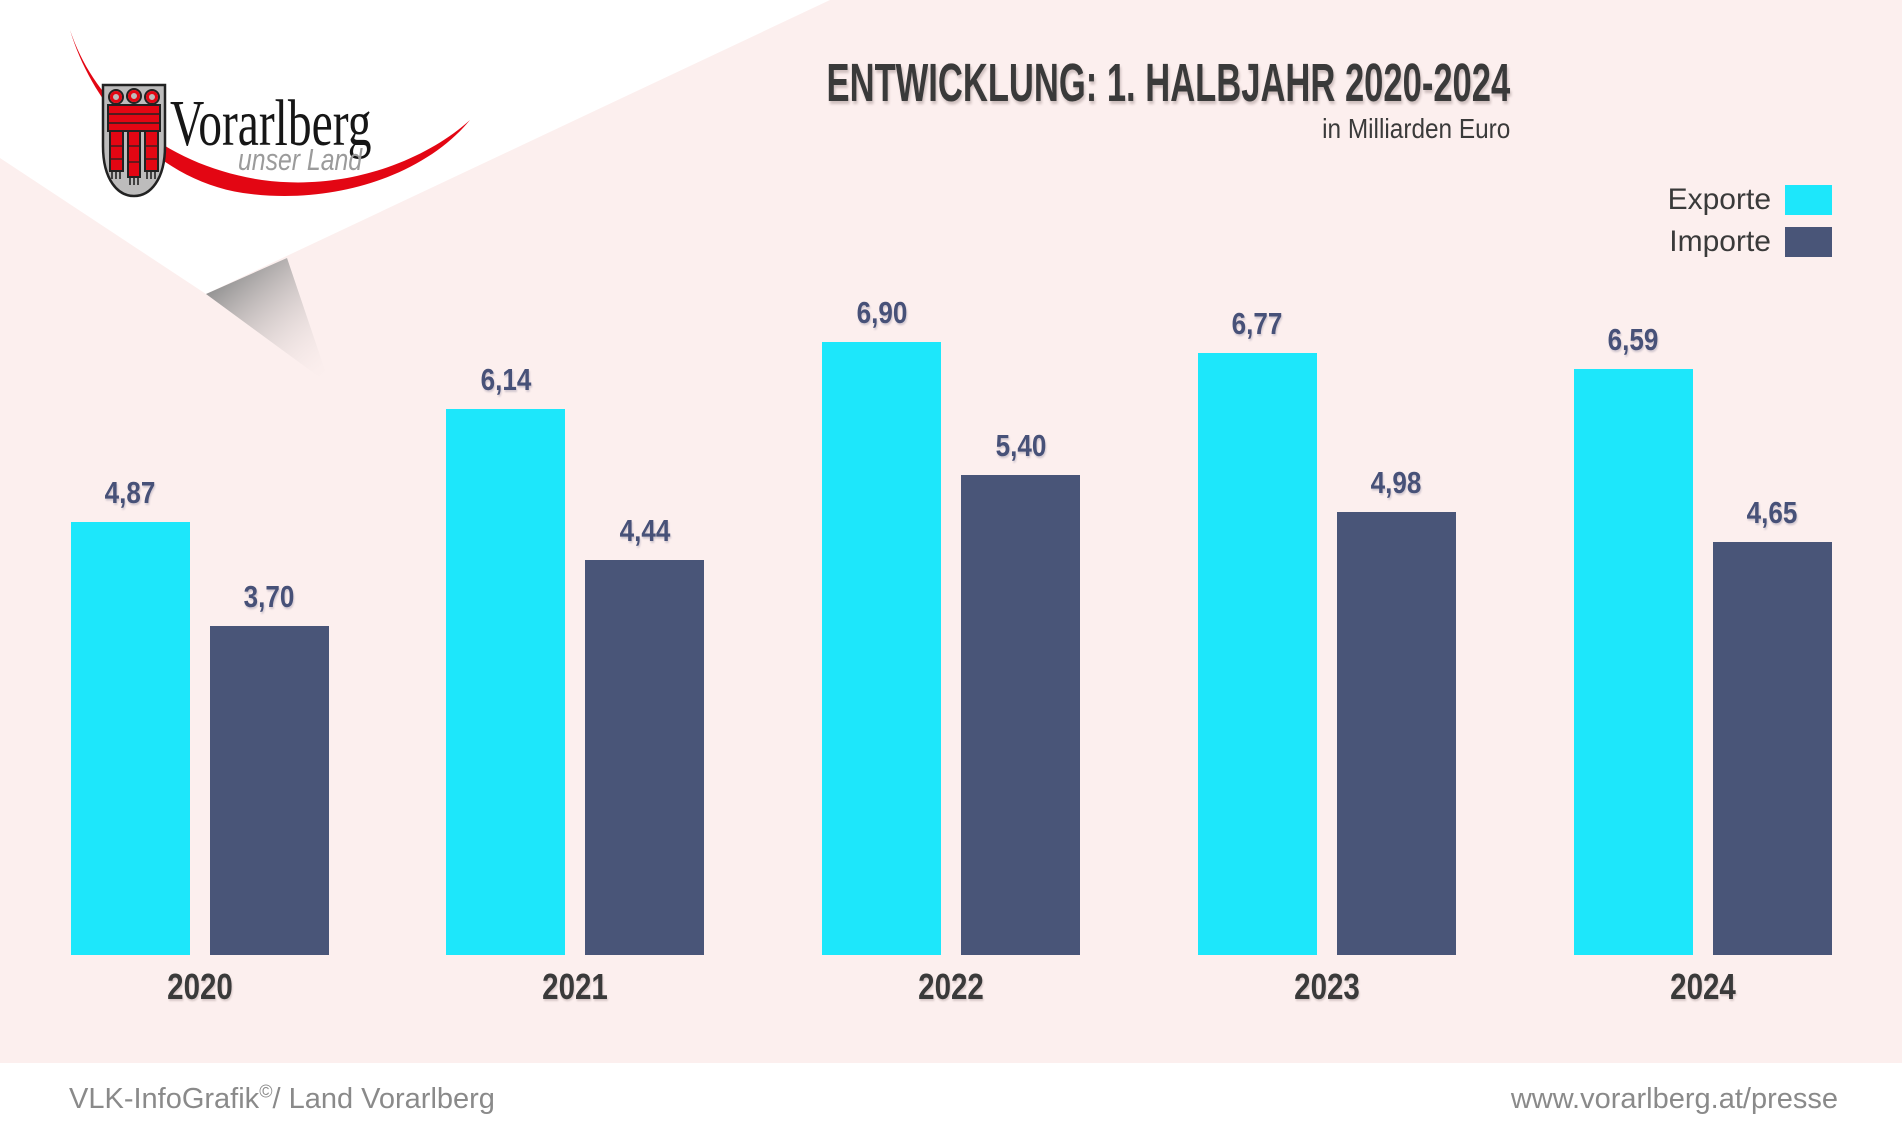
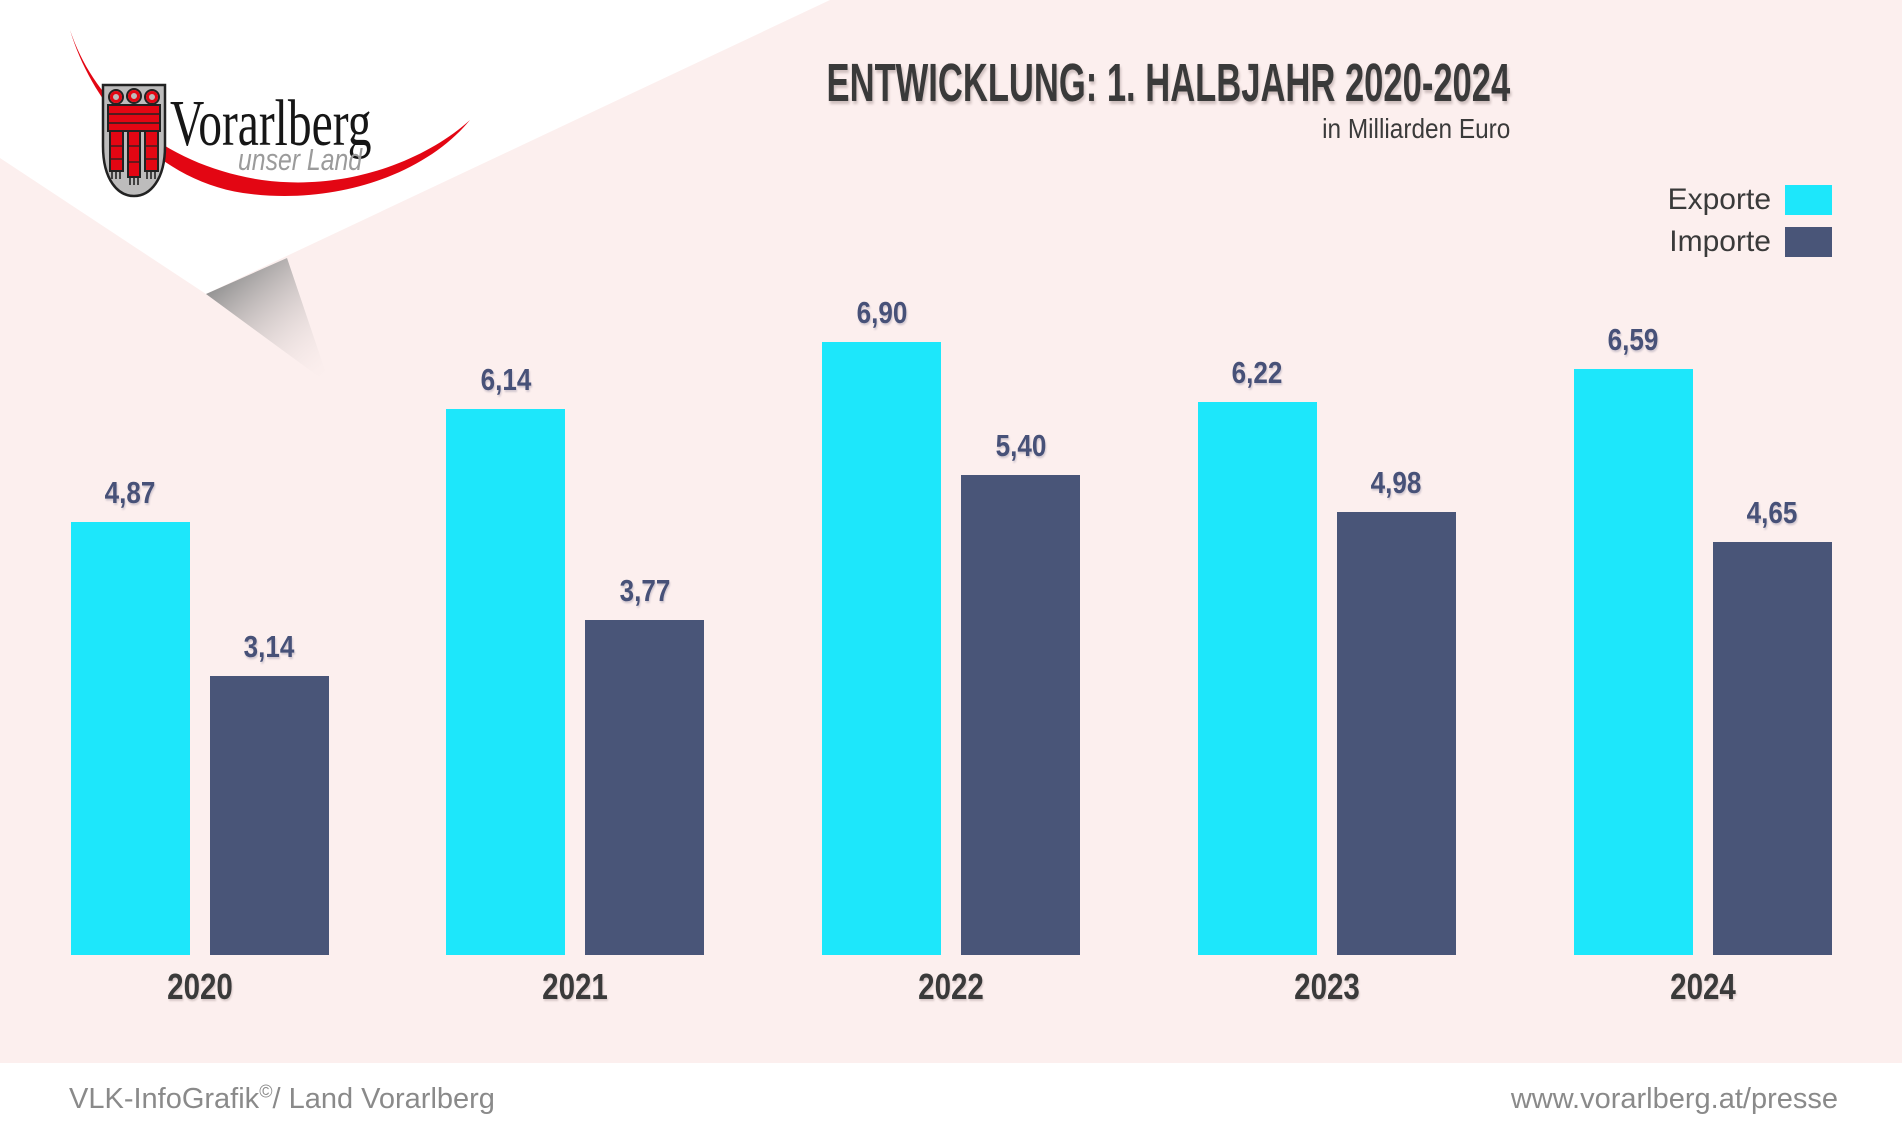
Importe/2020: 3,70 -> 3,14
Importe/2021: 4,44 -> 3,77
Exporte/2023: 6,77 -> 6,22
